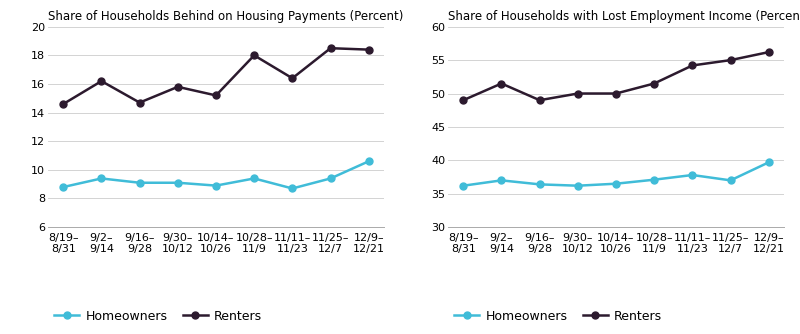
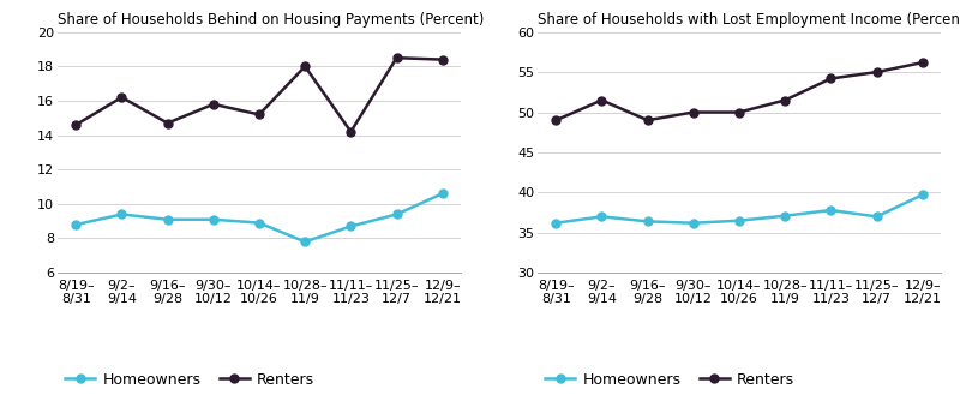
Share of Households Behind on Housing Payments (Percent)/Homeowners/10/28– 11/9: 9.4 -> 7.8
Share of Households Behind on Housing Payments (Percent)/Renters/11/11– 11/23: 16.4 -> 14.2
